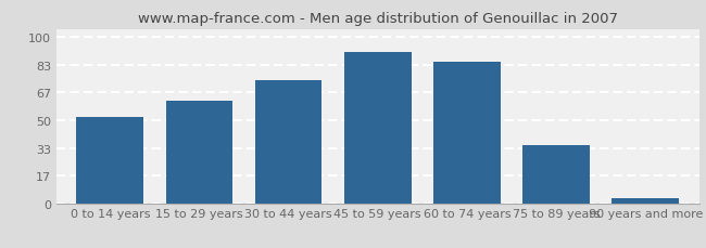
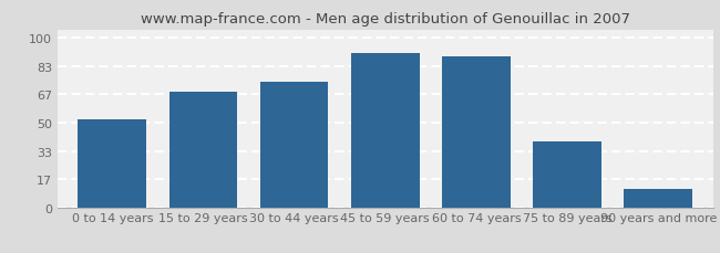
15 to 29 years: 62 -> 68
60 to 74 years: 85 -> 89
75 to 89 years: 35 -> 39
90 years and more: 3 -> 11
